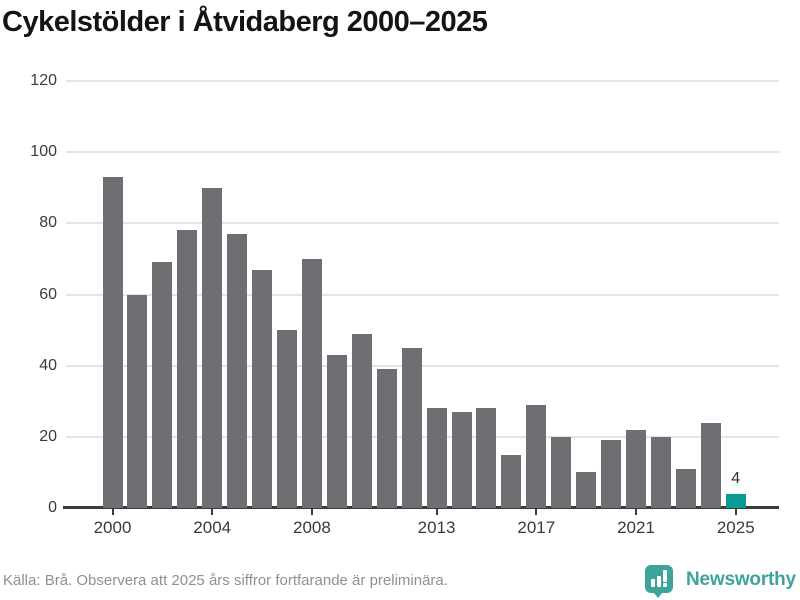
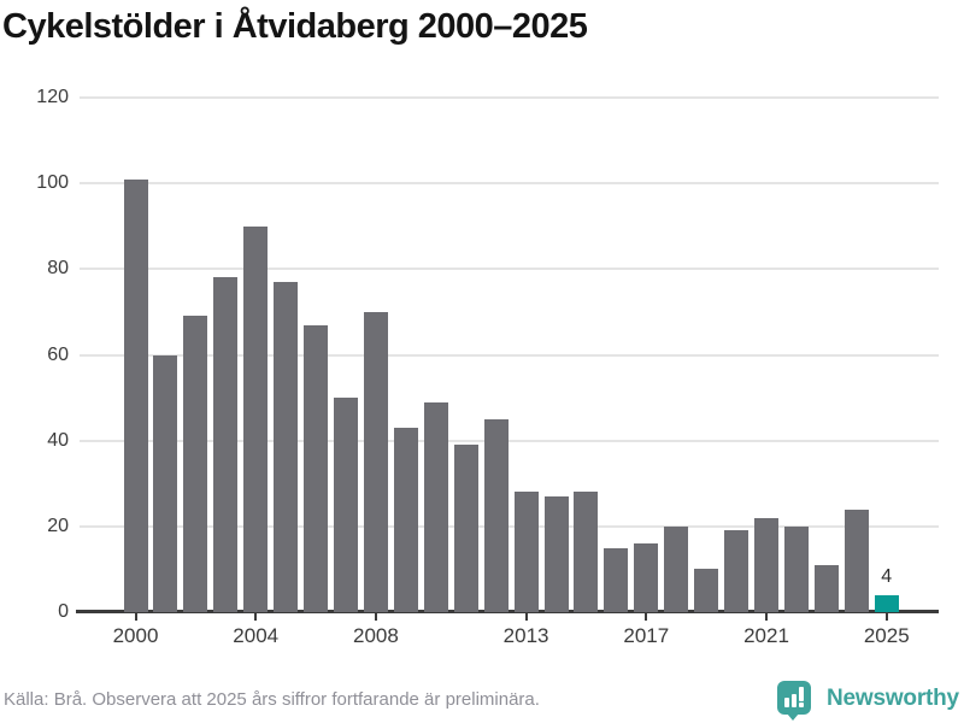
2000: 93 -> 101
2017: 29 -> 16
